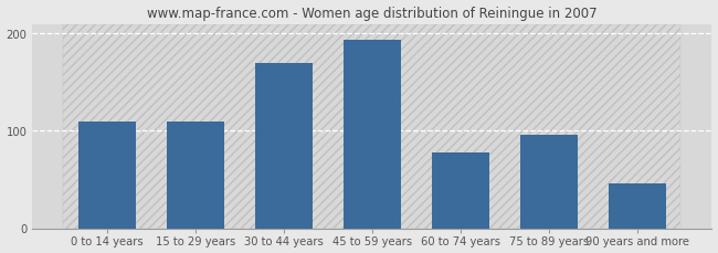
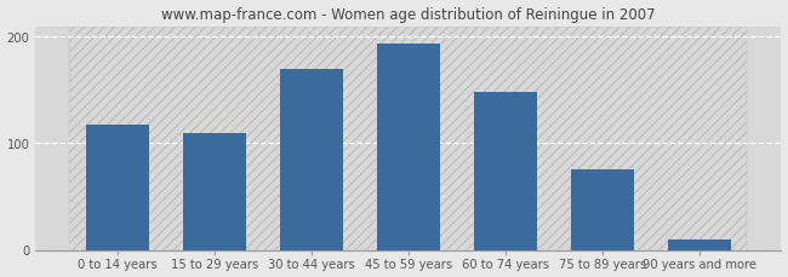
0 to 14 years: 110 -> 118
60 to 74 years: 78 -> 148
75 to 89 years: 96 -> 75
90 years and more: 46 -> 10
